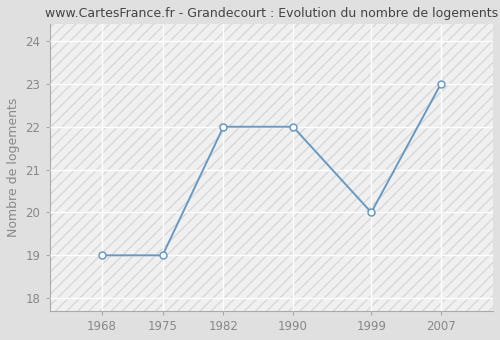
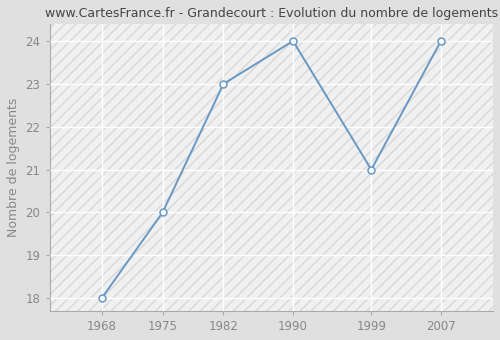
1968: 19 -> 18
1975: 19 -> 20
1982: 22 -> 23
1990: 22 -> 24
1999: 20 -> 21
2007: 23 -> 24
